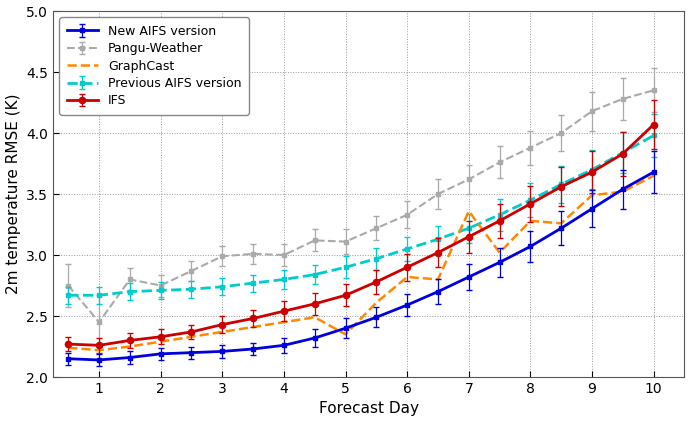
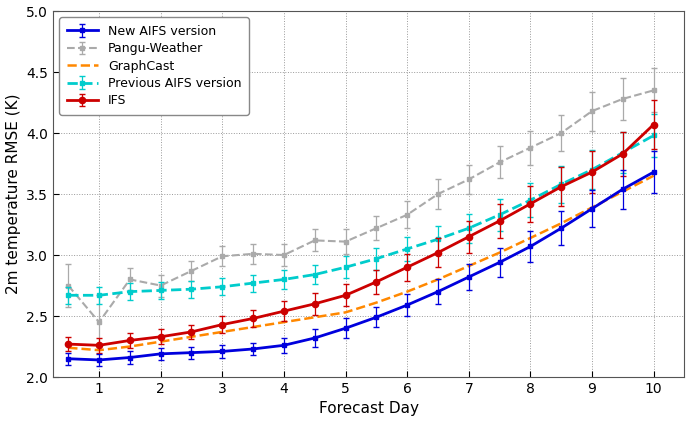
GraphCast/5: 2.35 -> 2.53
GraphCast/6: 2.82 -> 2.70
GraphCast/7: 3.36 -> 2.91
GraphCast/8: 3.28 -> 3.14
GraphCast/9: 3.49 -> 3.39
